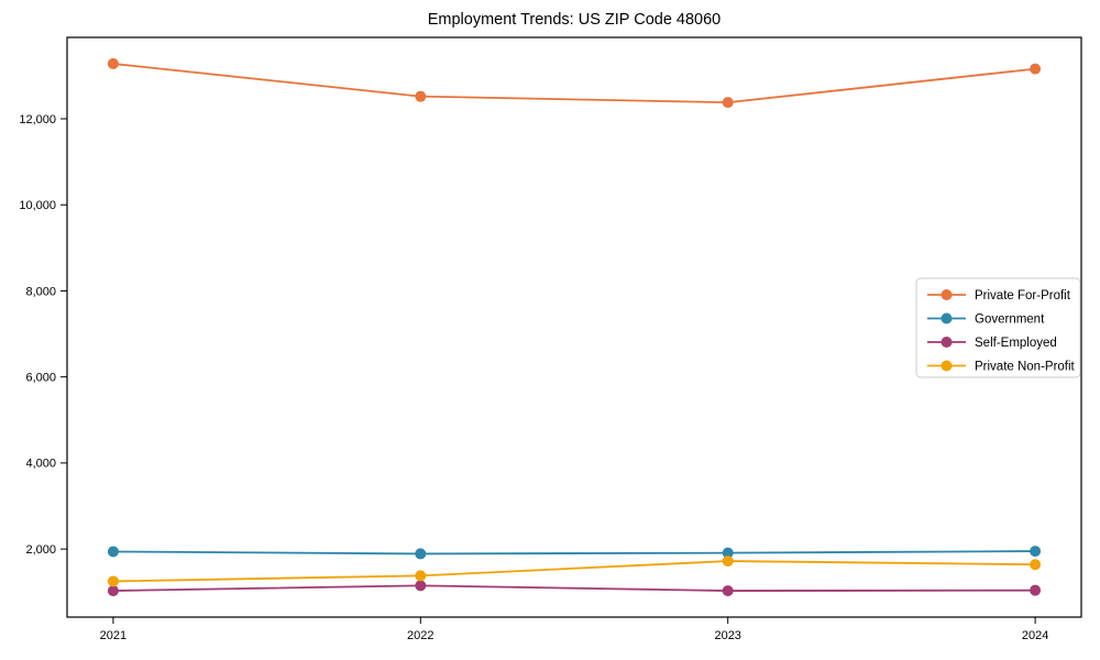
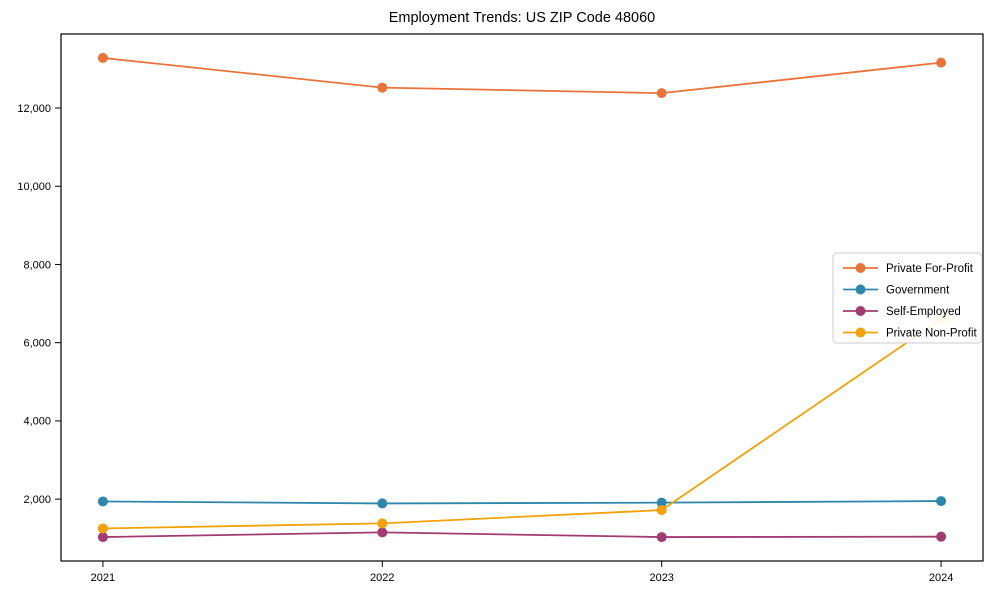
Private Non-Profit/2024: 1600 -> 6600
